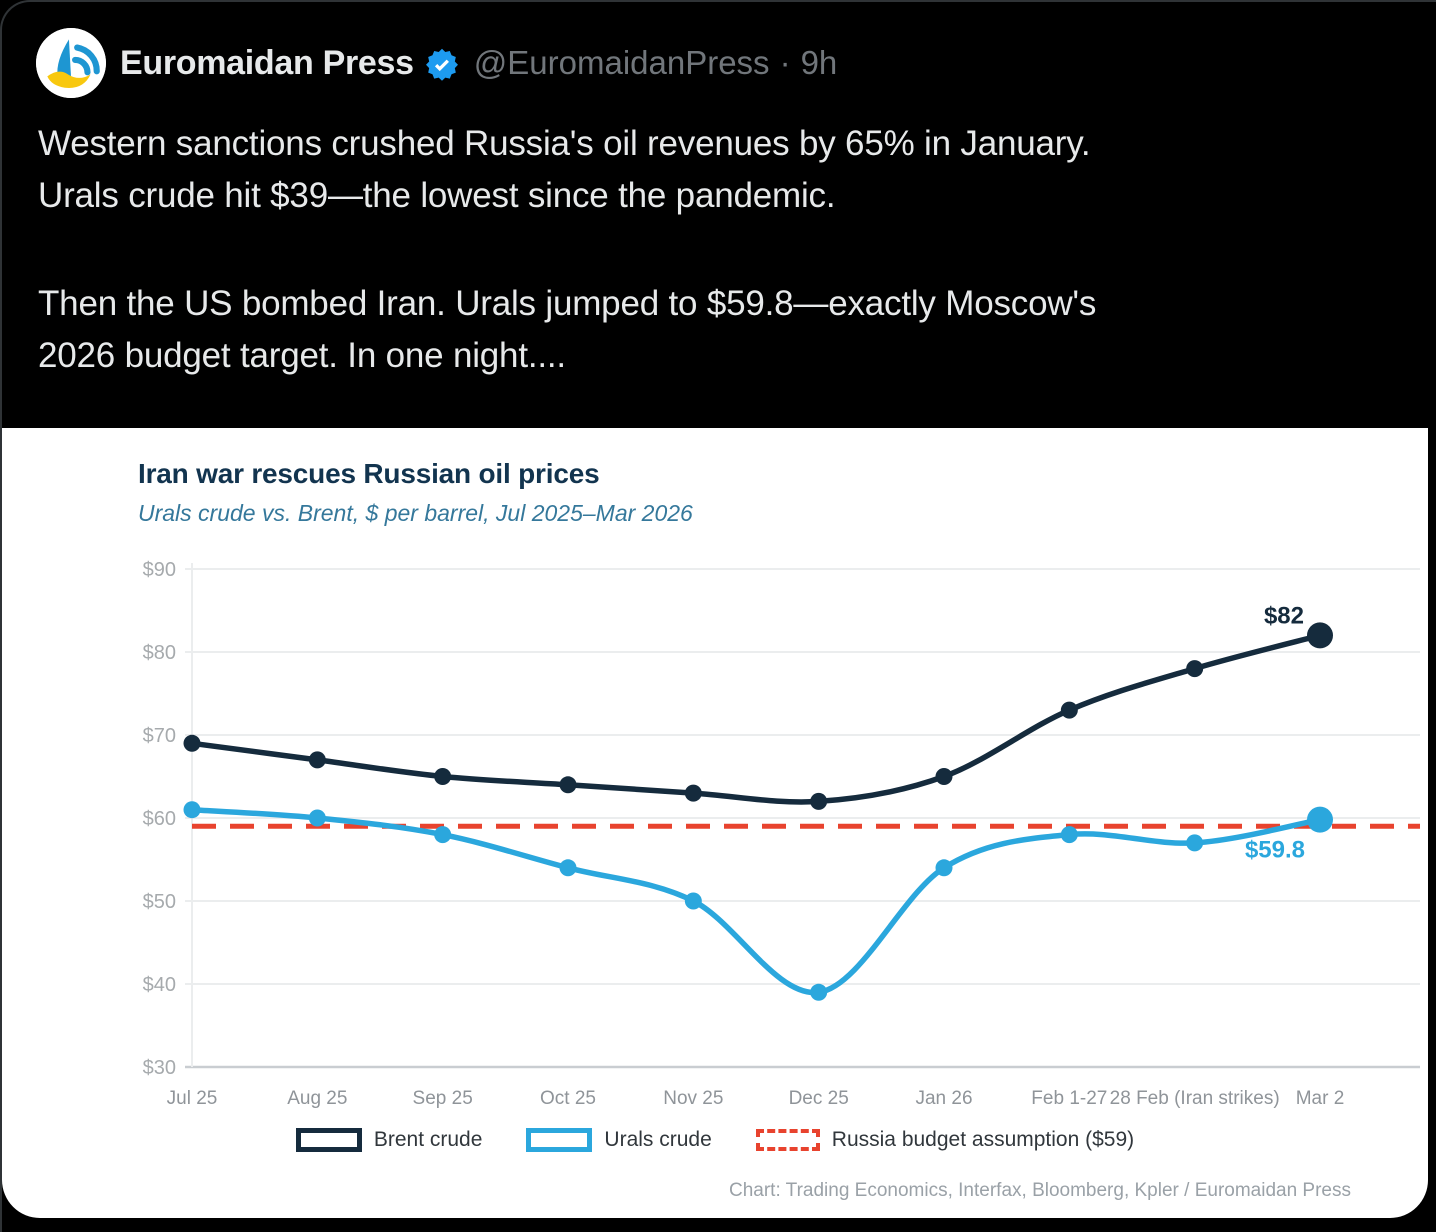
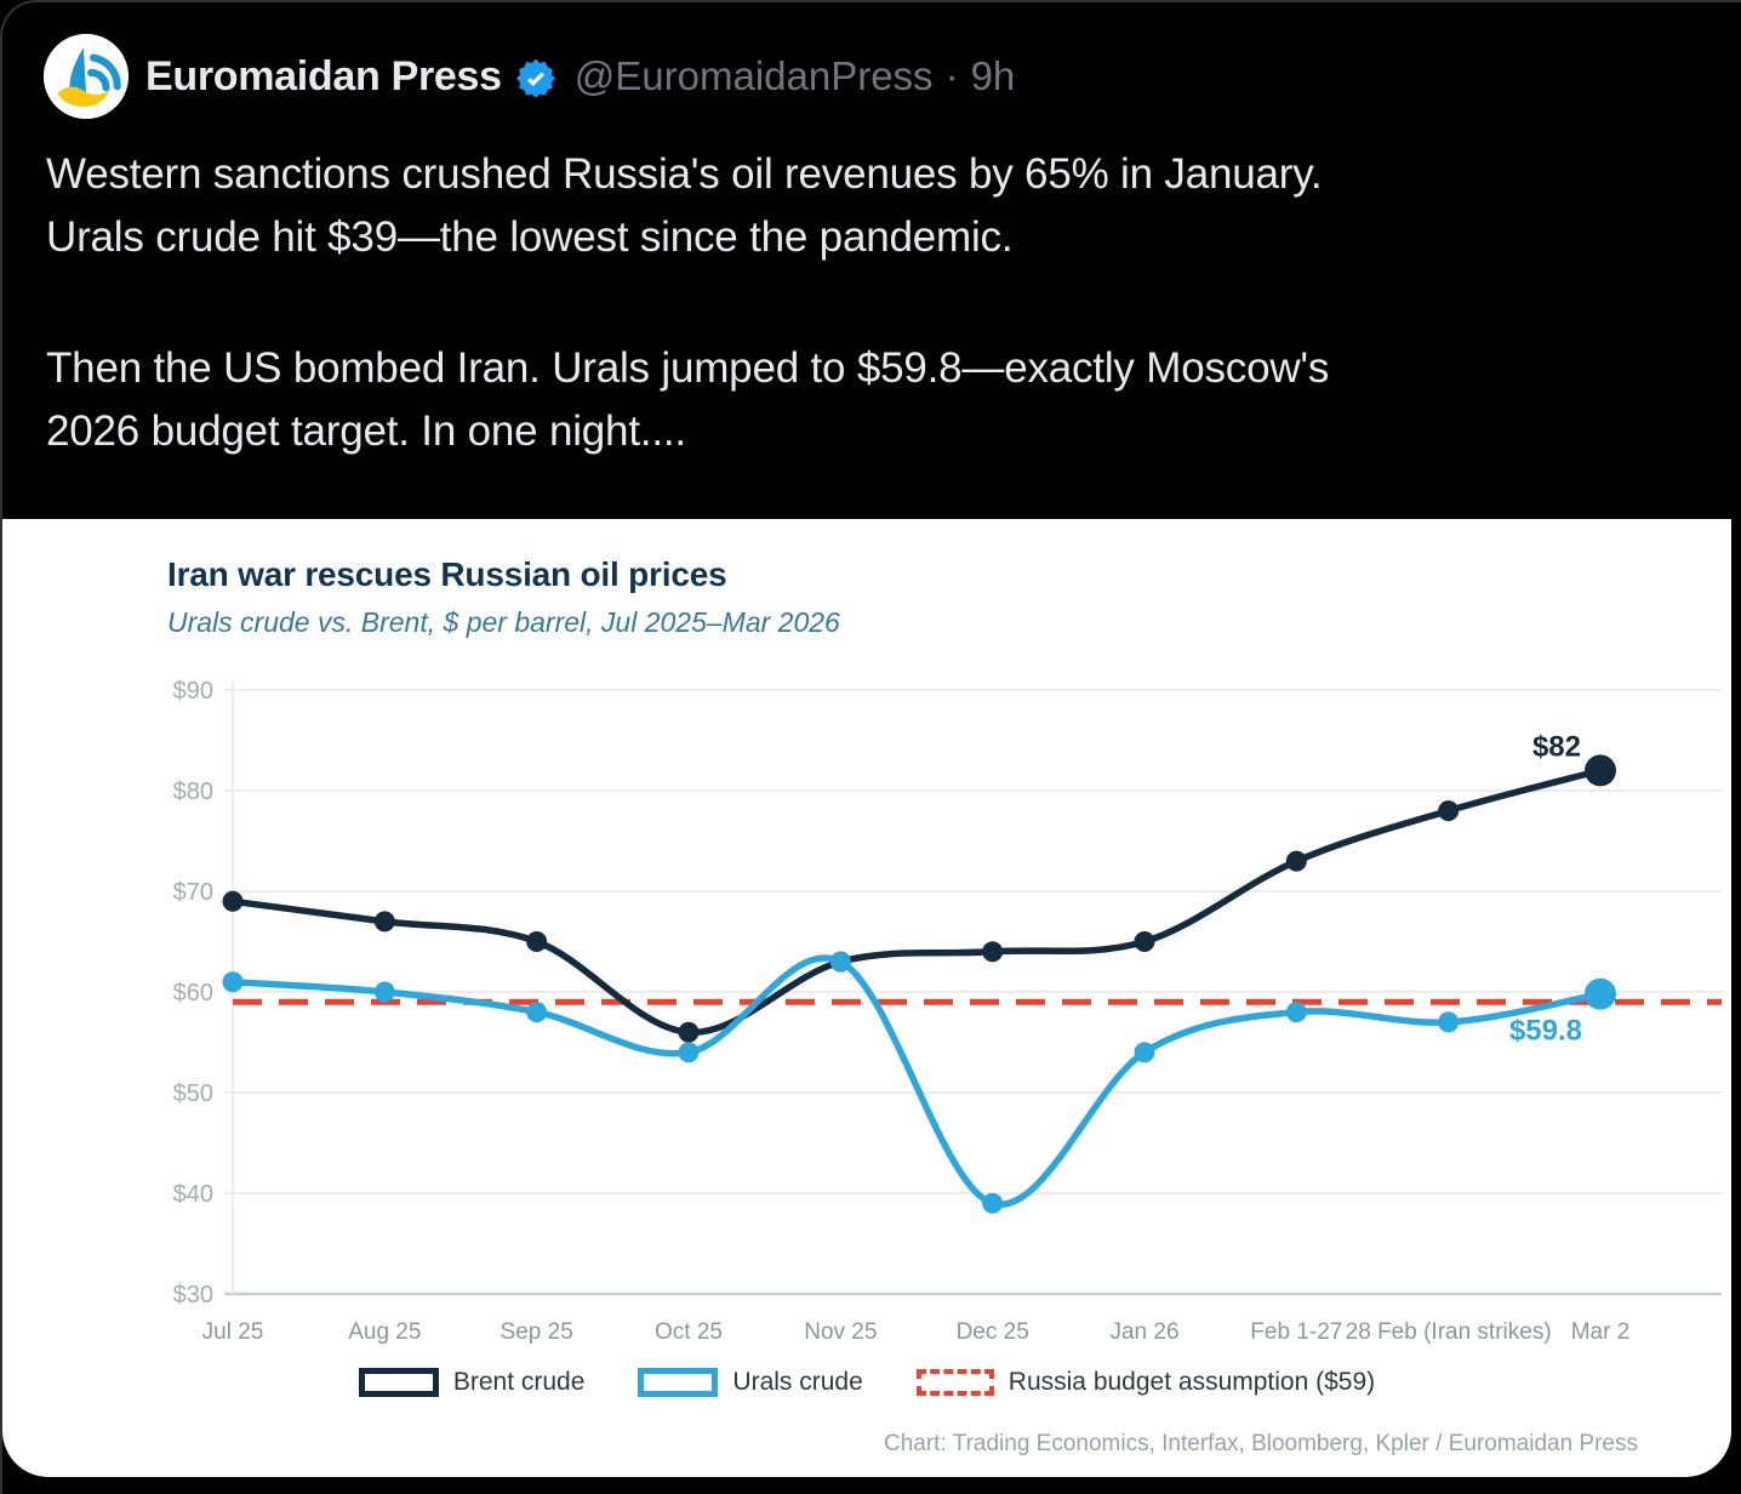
Brent crude/Oct 25: $64 -> $56
Urals crude/Nov 25: $50 -> $63
Brent crude/Dec 25: $62 -> $64
